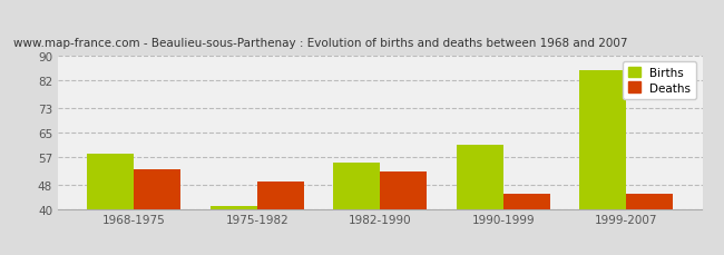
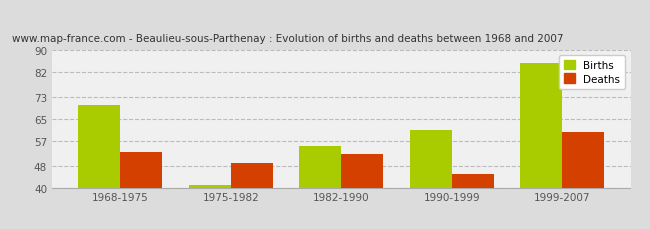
Births/1968-1975: 58 -> 70
Deaths/1999-2007: 45 -> 60
